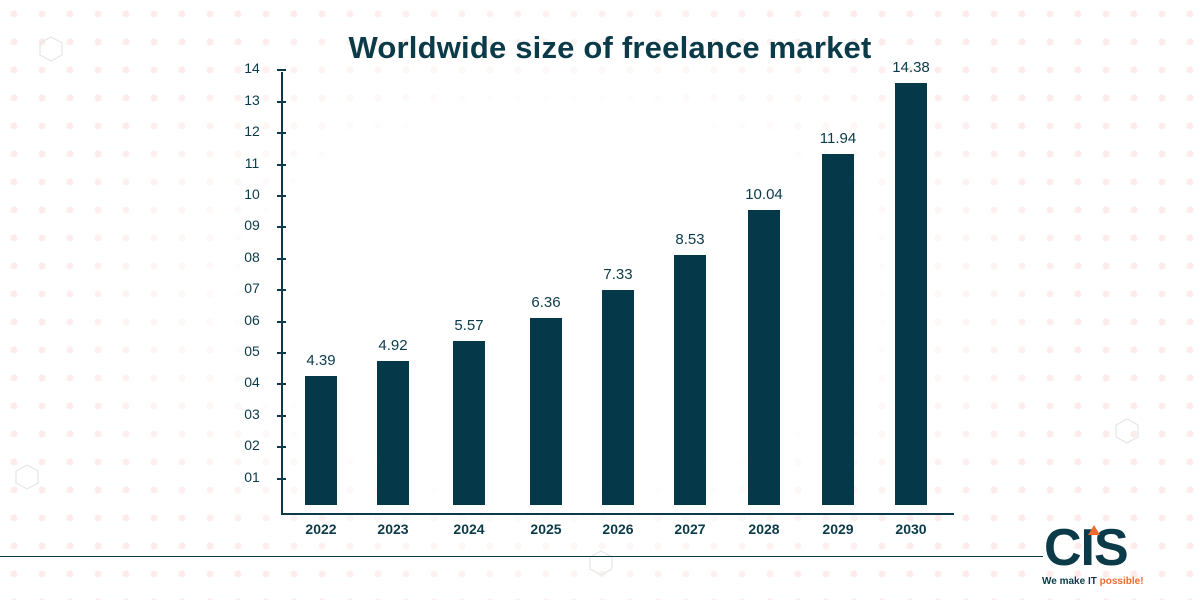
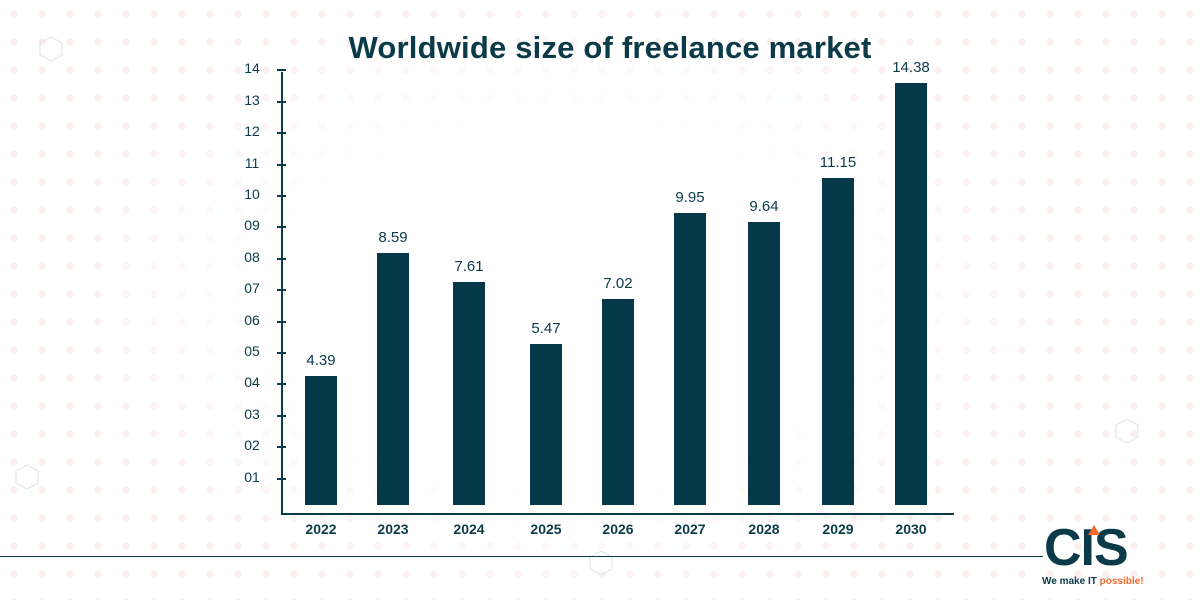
2023: 4.92 -> 8.59
2024: 5.57 -> 7.61
2025: 6.36 -> 5.47
2026: 7.33 -> 7.02
2027: 8.53 -> 9.95
2028: 10.04 -> 9.64
2029: 11.94 -> 11.15
